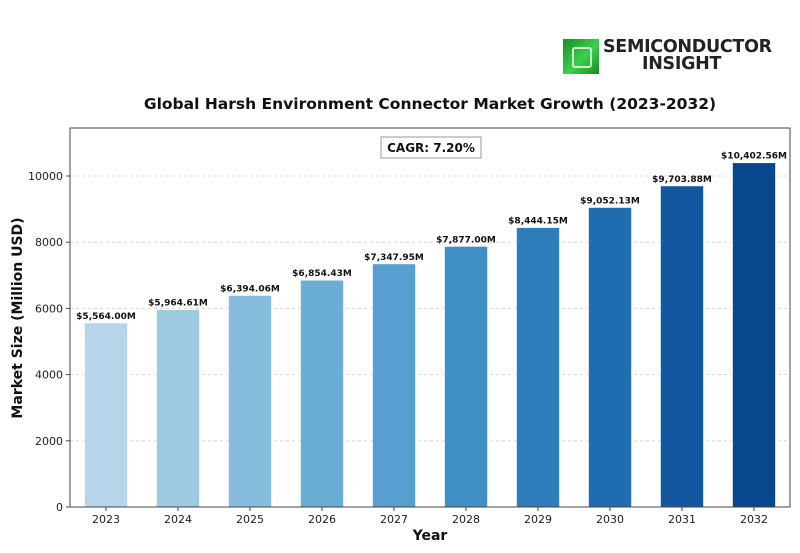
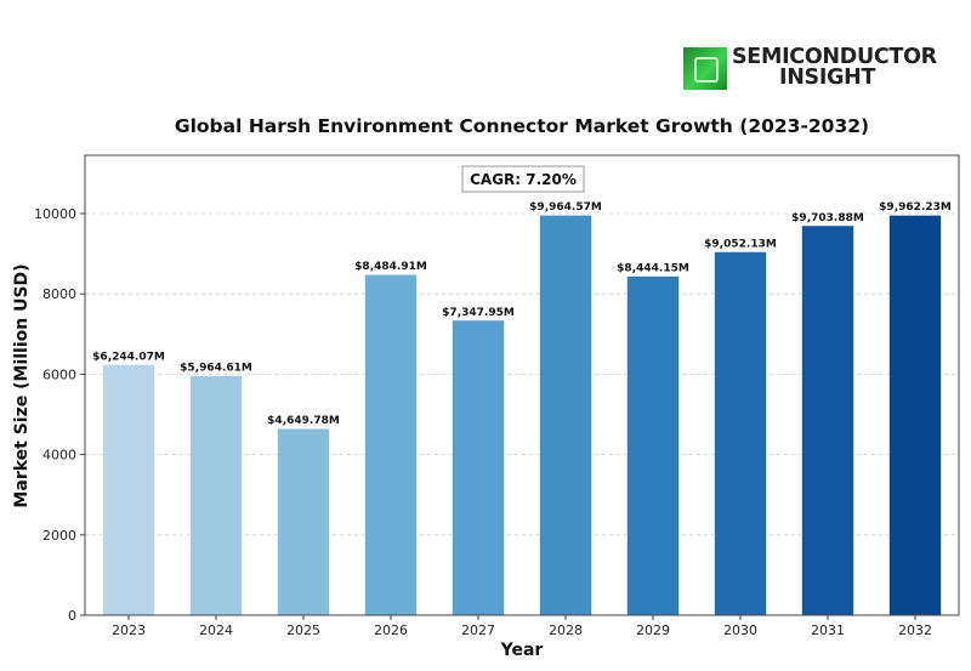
2023: $5,564.00M -> $6,244.07M
2025: $6,394.06M -> $4,649.78M
2026: $6,854.43M -> $8,484.91M
2028: $7,877.00M -> $9,964.57M
2032: $10,402.56M -> $9,962.23M
